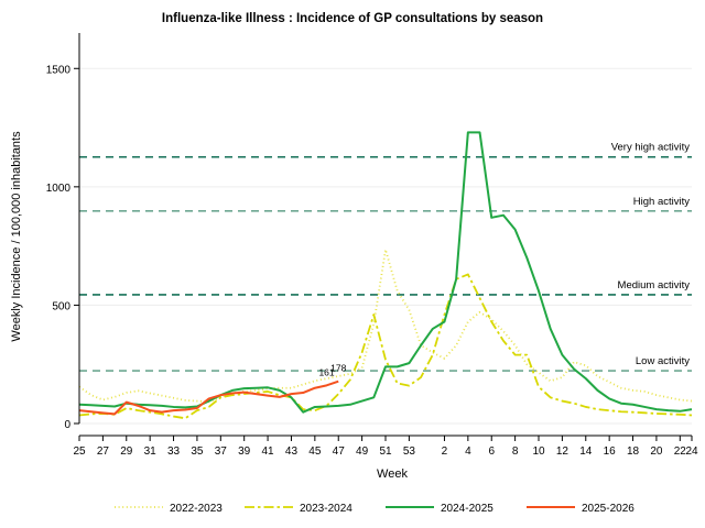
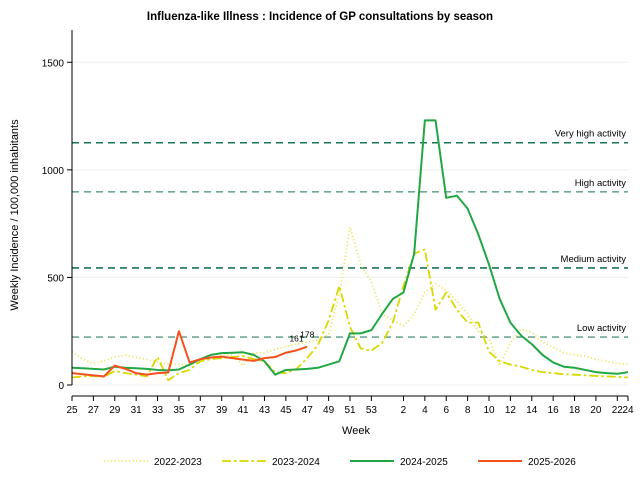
2023-2024/33: 30 -> 130
2025-2026/35: 60 -> 250
2022-2023/41: 150 -> 90
2023-2024/6: 530 -> 350
2022-2023/12: 180 -> 90
